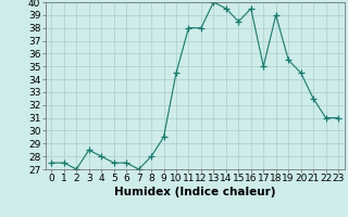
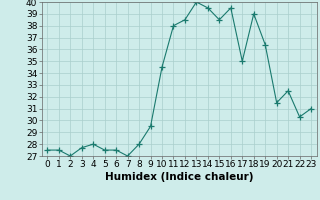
3: 28.5 -> 27.7
12: 38.0 -> 38.5
19: 35.5 -> 36.4
20: 34.5 -> 31.5
22: 31.0 -> 30.3
